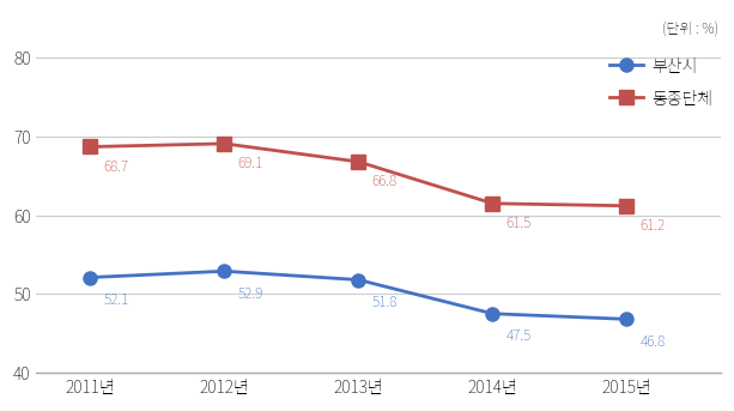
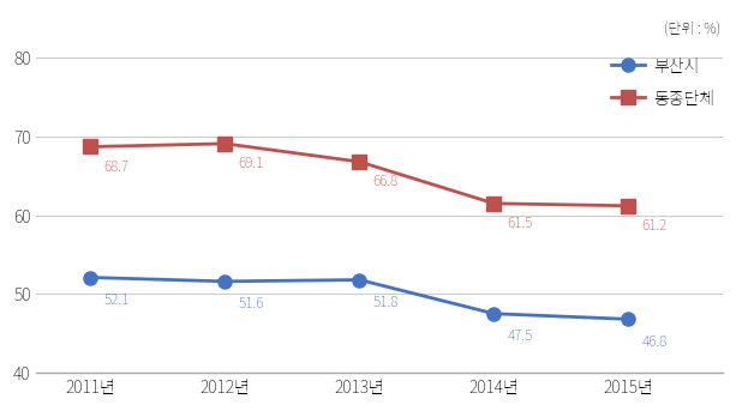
부산시/2012년: 52.9 -> 51.6
